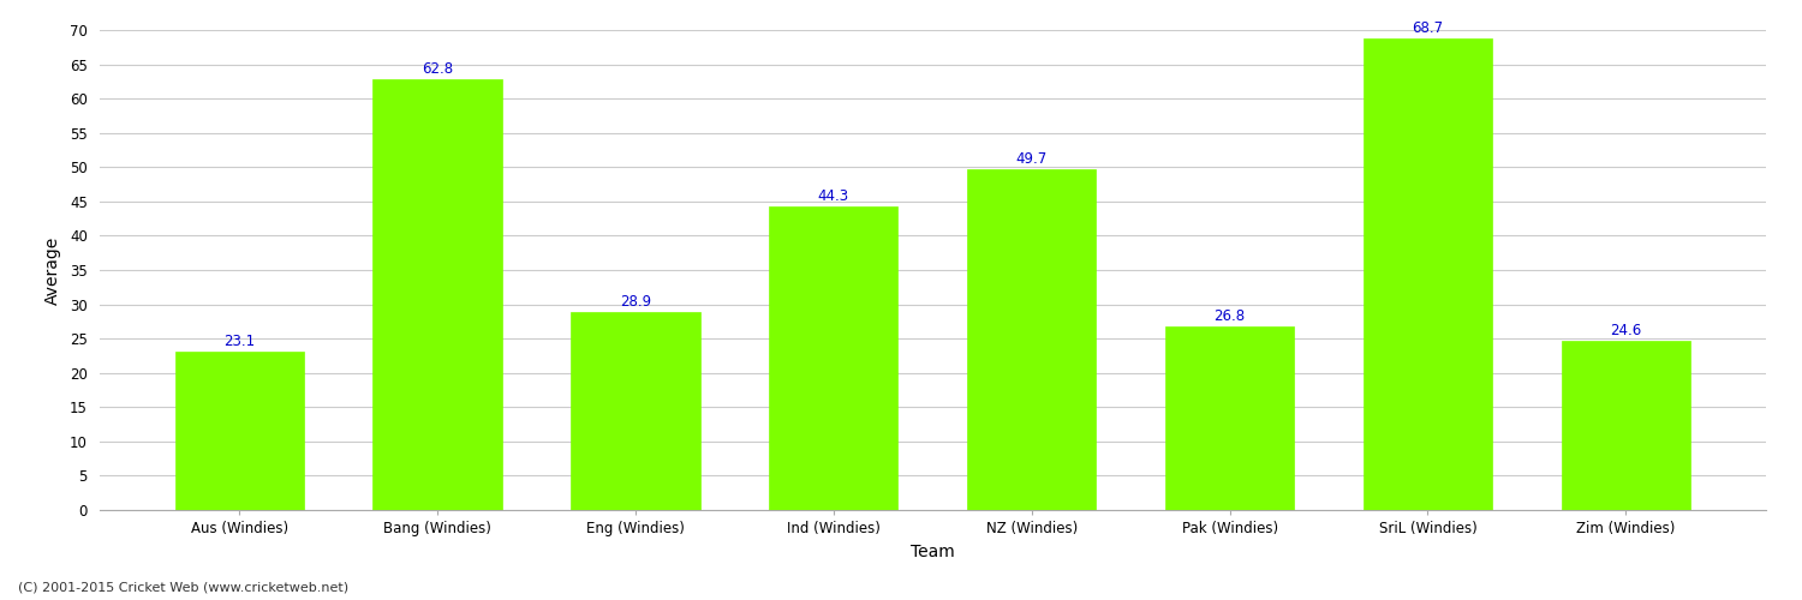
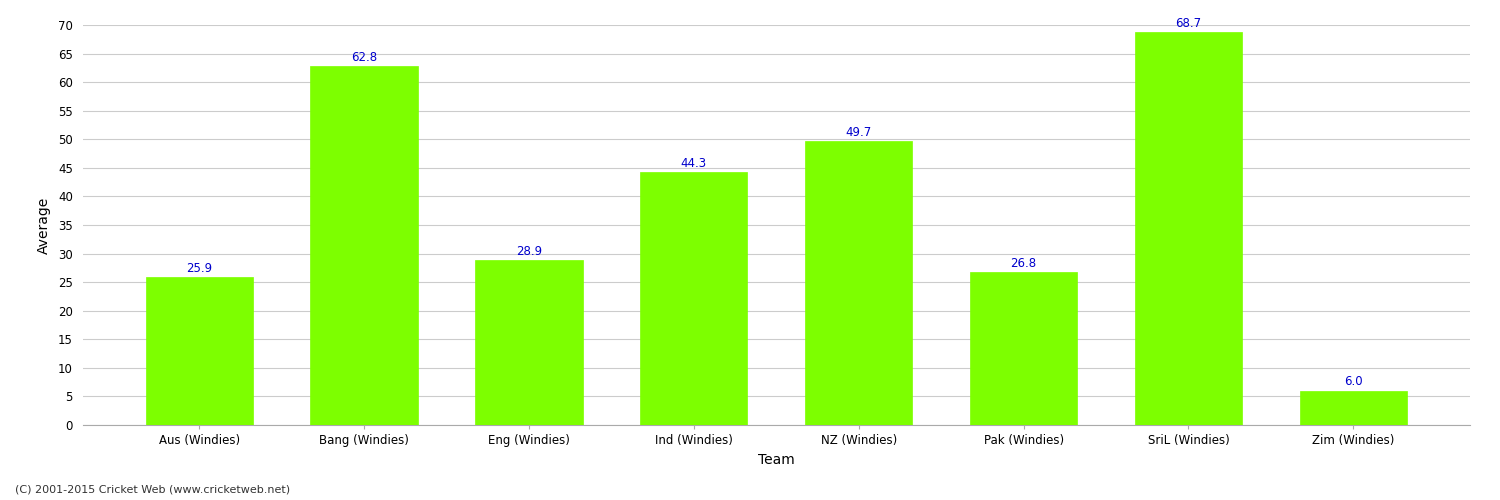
Aus (Windies): 23.1 -> 25.9
Zim (Windies): 24.6 -> 6.0
